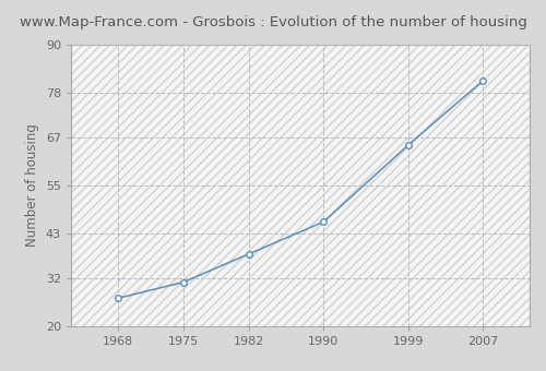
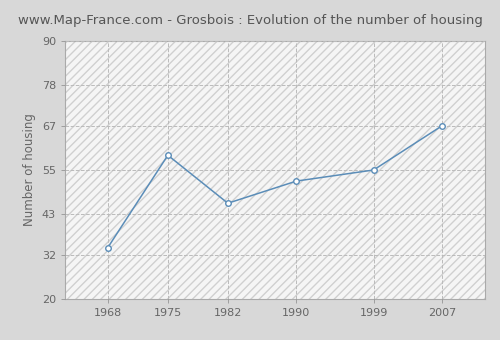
1968: 27 -> 34
1975: 31 -> 59
1982: 38 -> 46
1990: 46 -> 52
1999: 65 -> 55
2007: 81 -> 67
